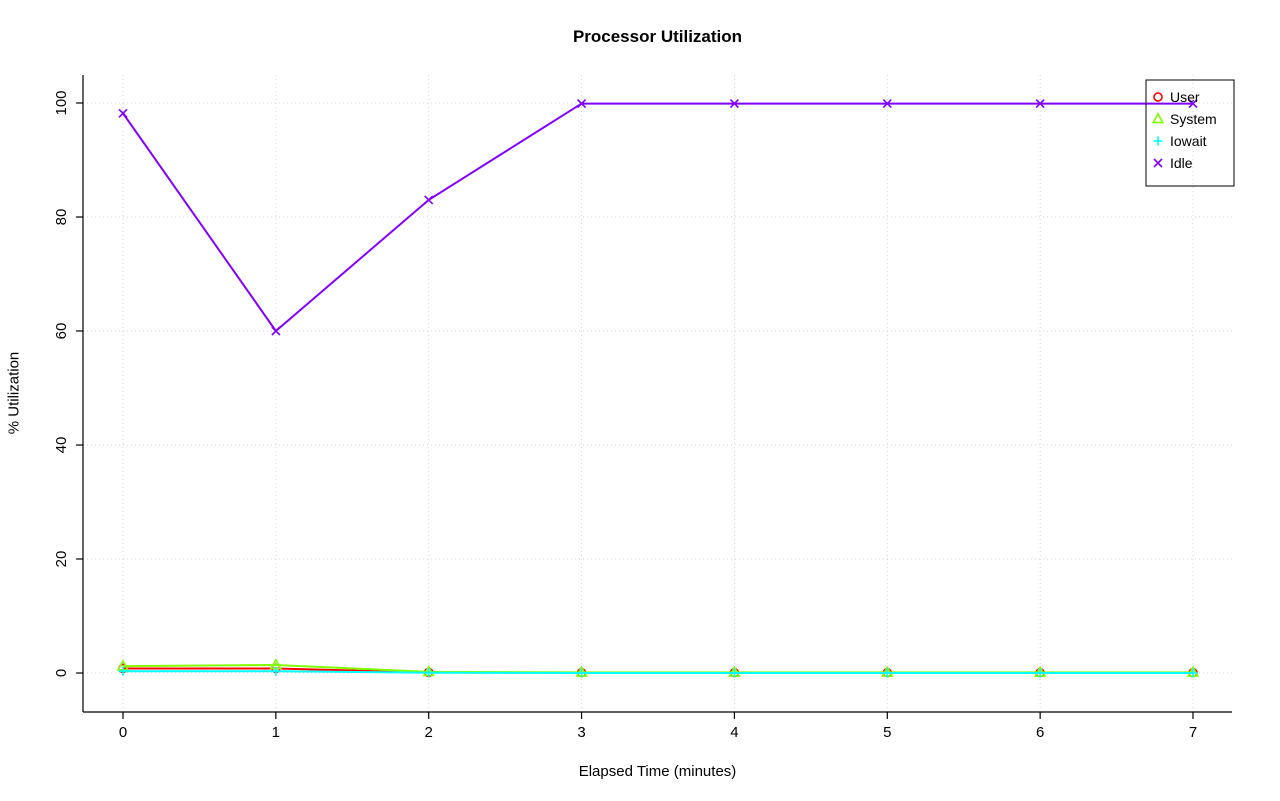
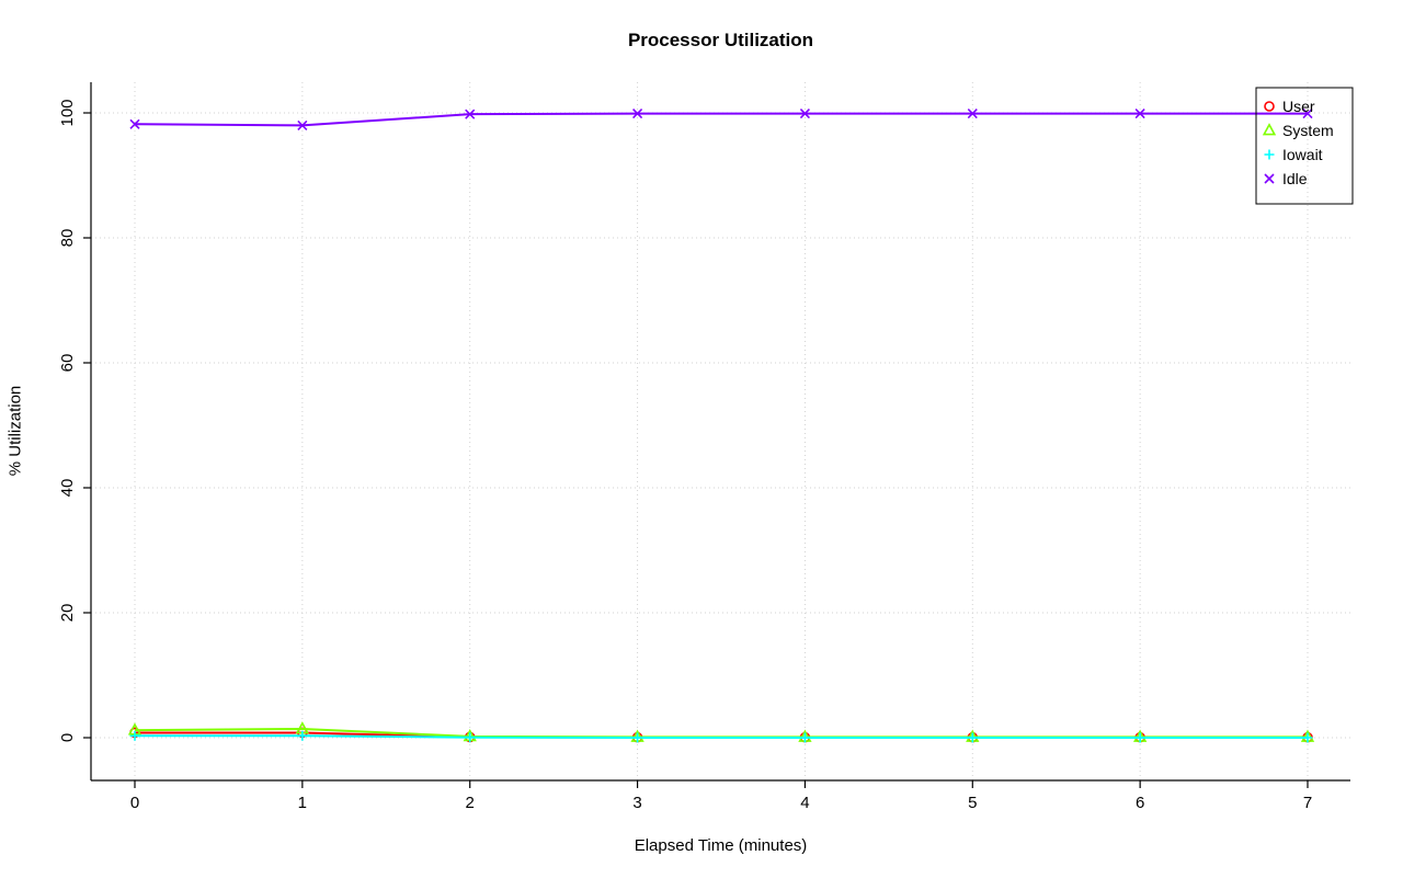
Idle/1: 60 -> 98
Idle/2: 83 -> 100
